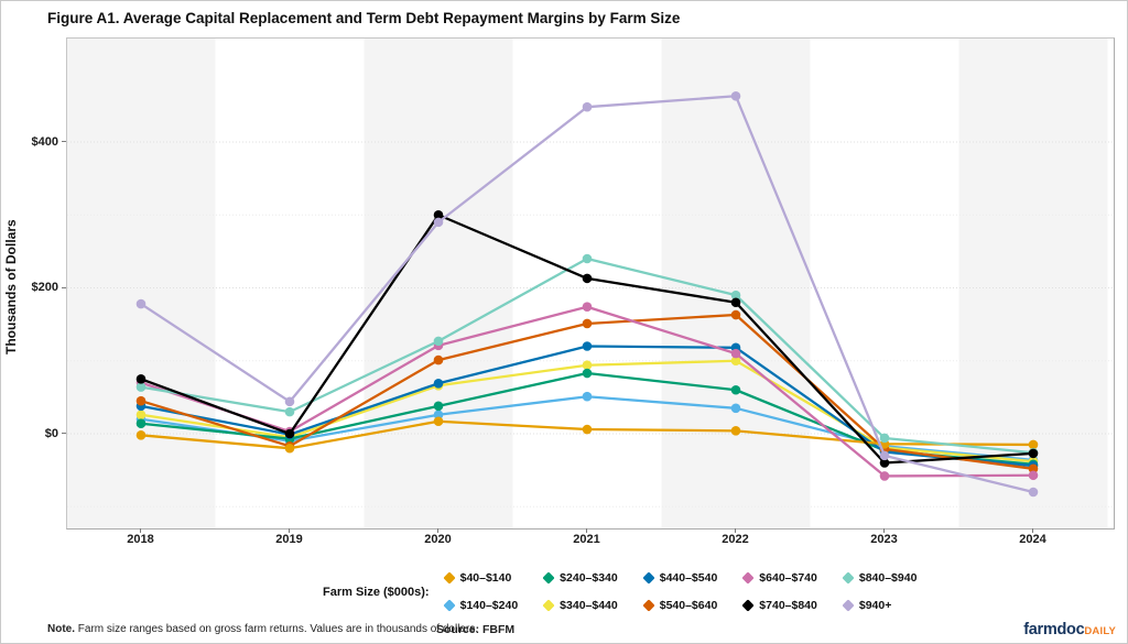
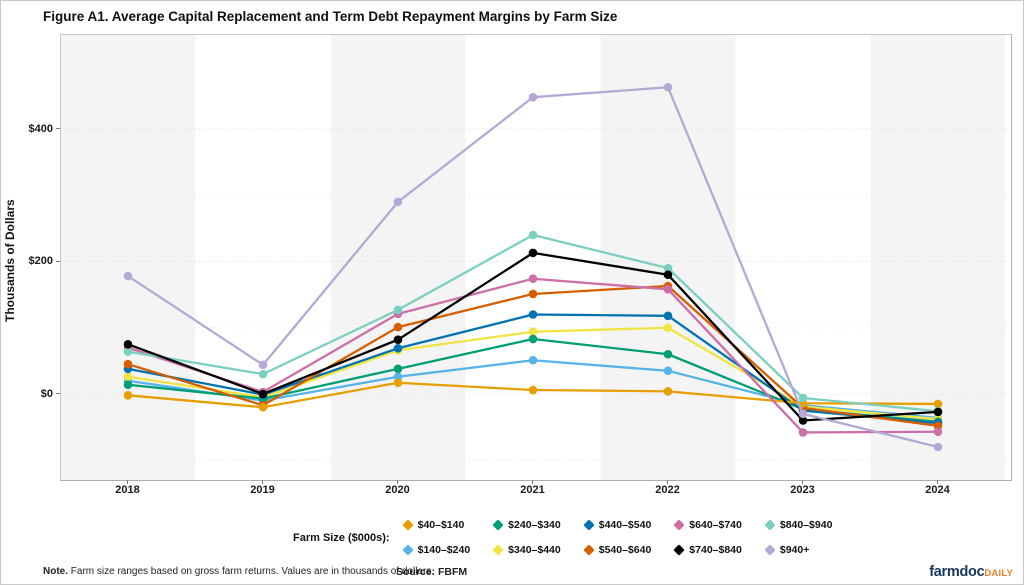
$740–$840/2020: $300 -> $80
$640–$740/2022: $110 -> $160
